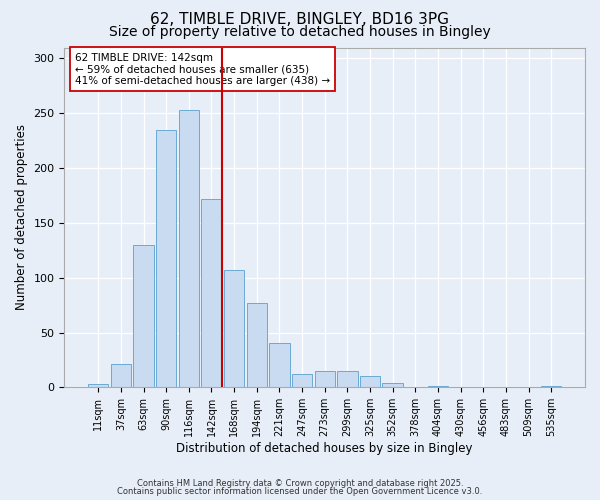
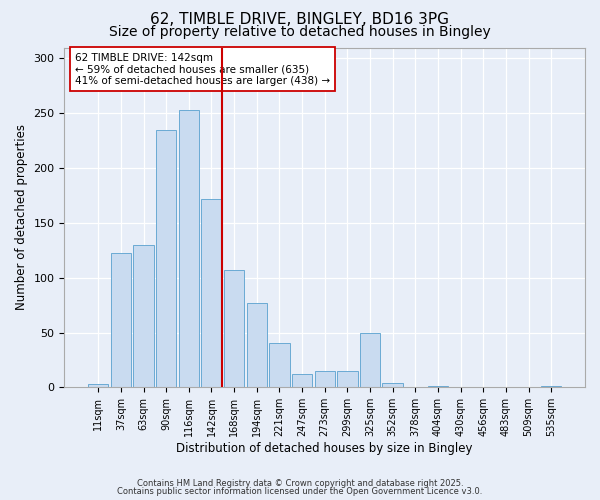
37sqm: 21 -> 123
325sqm: 10 -> 50
